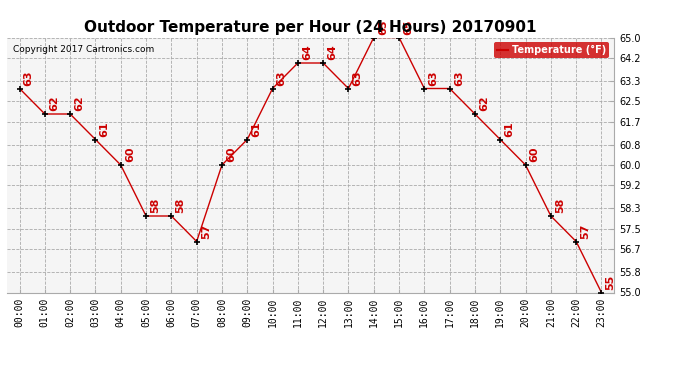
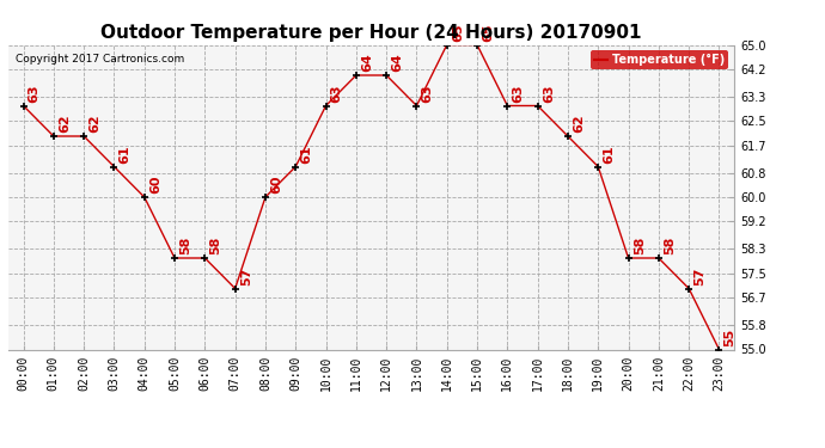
20:00: 60 -> 58
